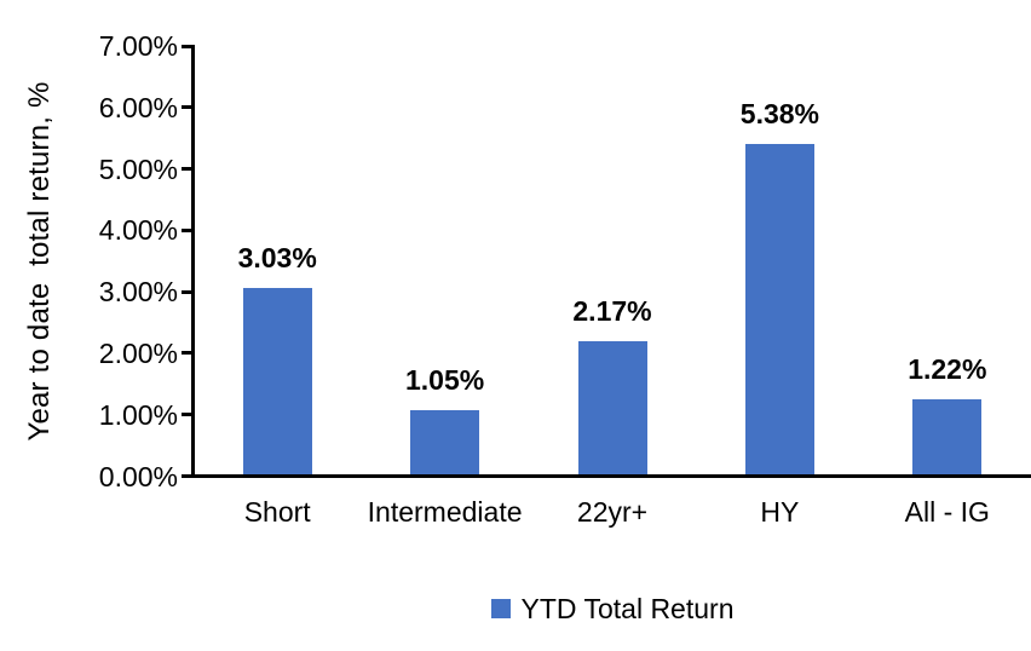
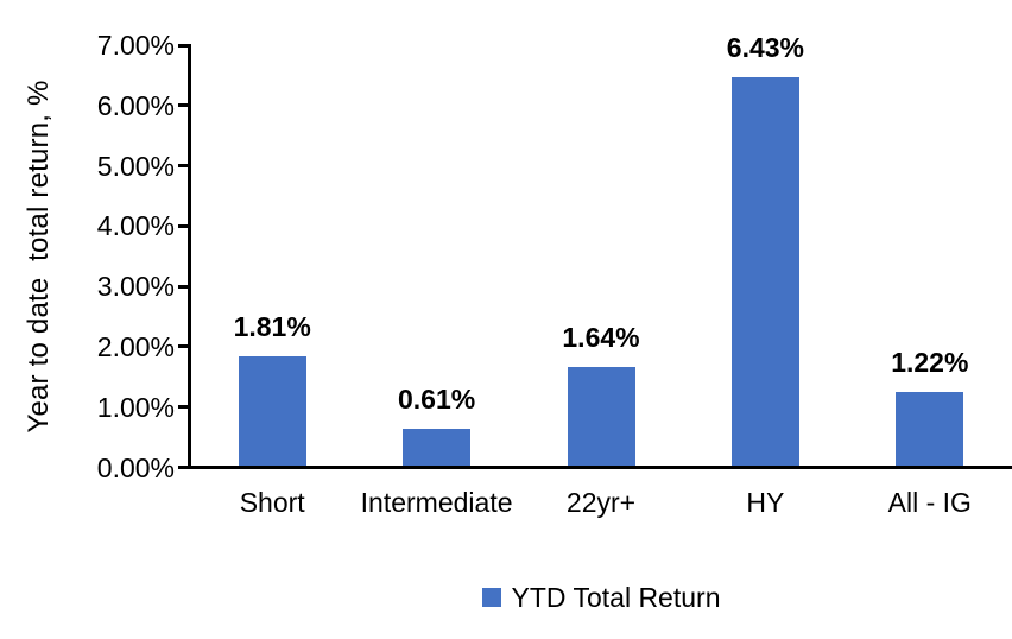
Short: 3.03% -> 1.81%
Intermediate: 1.05% -> 0.61%
22yr+: 2.17% -> 1.64%
HY: 5.38% -> 6.43%
